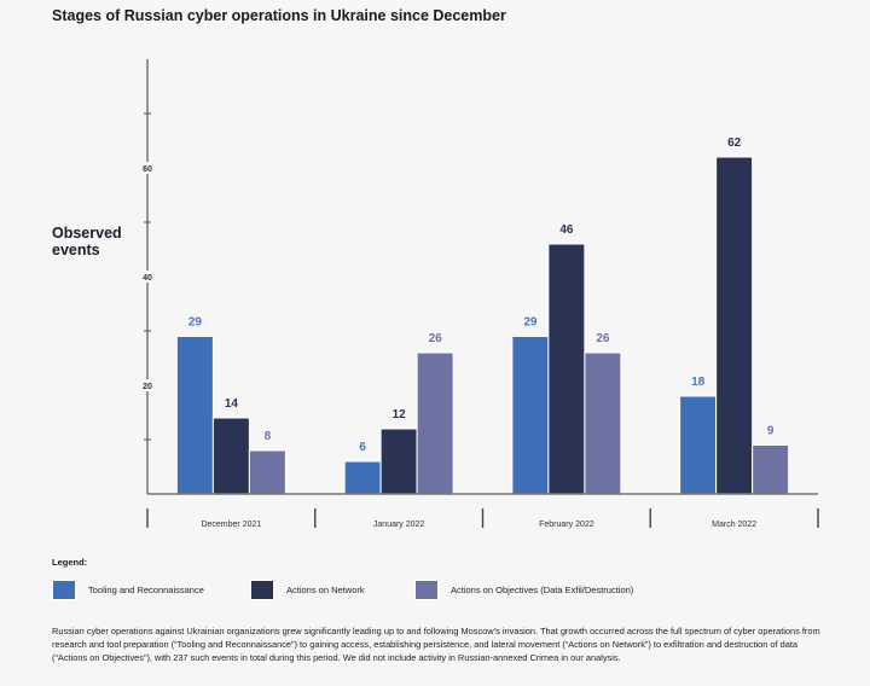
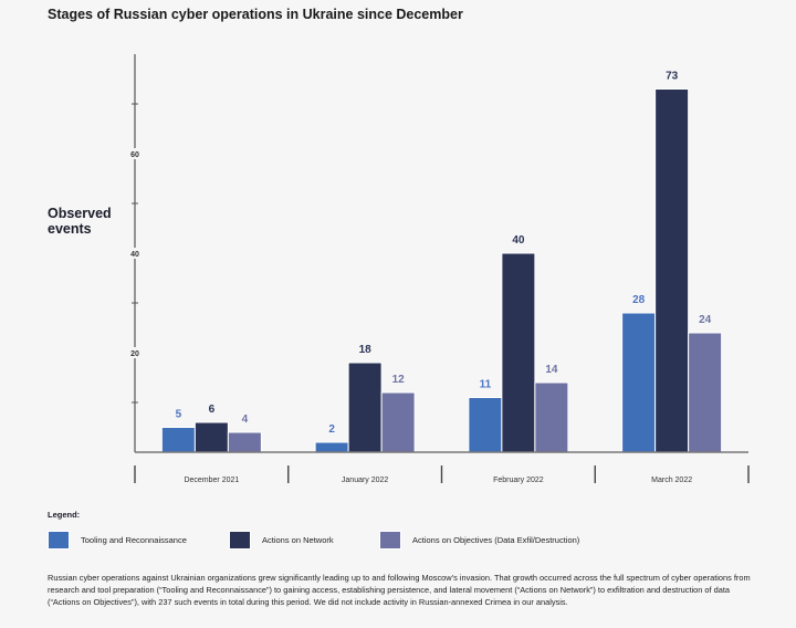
Tooling and Reconnaissance/December 2021: 29 -> 5
Actions on Network/December 2021: 14 -> 6
Actions on Objectives (Data Exfil/Destruction)/December 2021: 8 -> 4
Tooling and Reconnaissance/January 2022: 6 -> 2
Actions on Network/January 2022: 12 -> 18
Actions on Objectives (Data Exfil/Destruction)/January 2022: 26 -> 12
Tooling and Reconnaissance/February 2022: 29 -> 11
Actions on Network/February 2022: 46 -> 40
Actions on Objectives (Data Exfil/Destruction)/February 2022: 26 -> 14
Tooling and Reconnaissance/March 2022: 18 -> 28
Actions on Network/March 2022: 62 -> 73
Actions on Objectives (Data Exfil/Destruction)/March 2022: 9 -> 24
